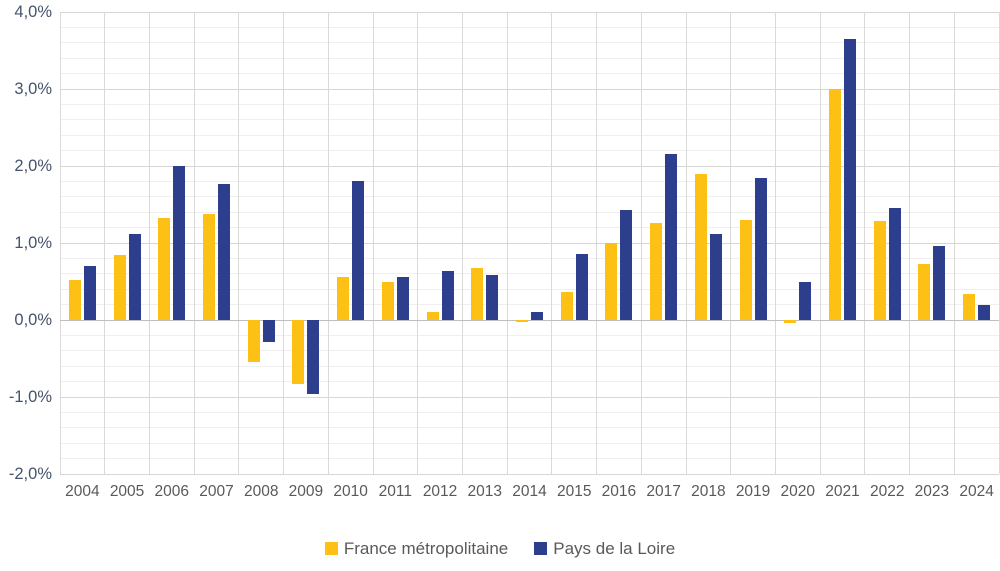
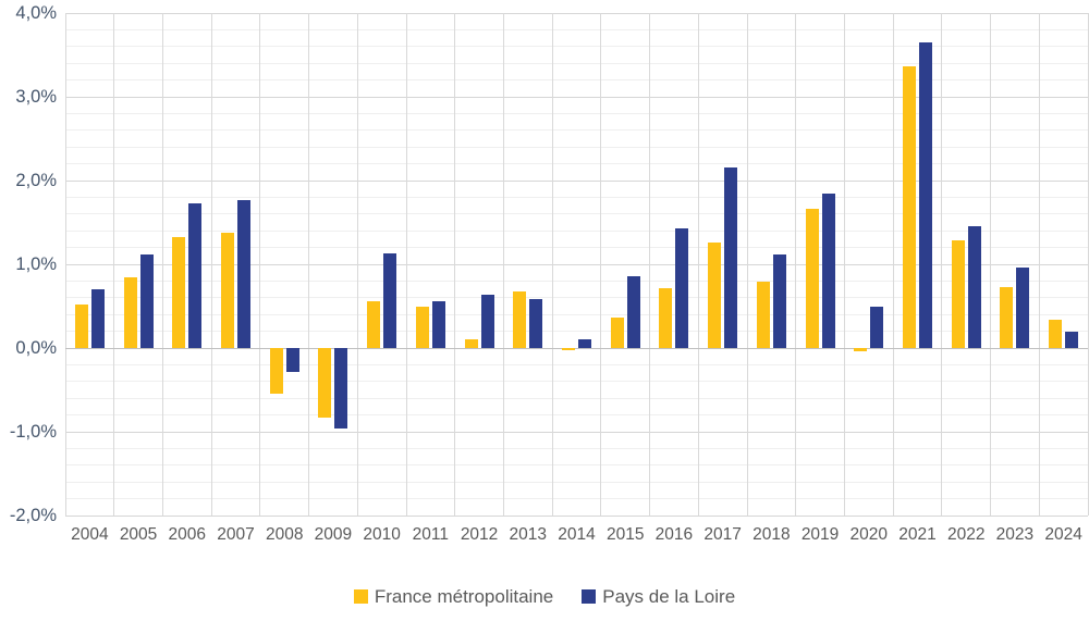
Pays de la Loire/2006: 2,0% -> 1,7%
Pays de la Loire/2010: 1,8% -> 1,1%
France métropolitaine/2016: 1,0% -> 0,7%
France métropolitaine/2018: 1,9% -> 0,8%
France métropolitaine/2019: 1,3% -> 1,7%
France métropolitaine/2021: 3,0% -> 3,4%
